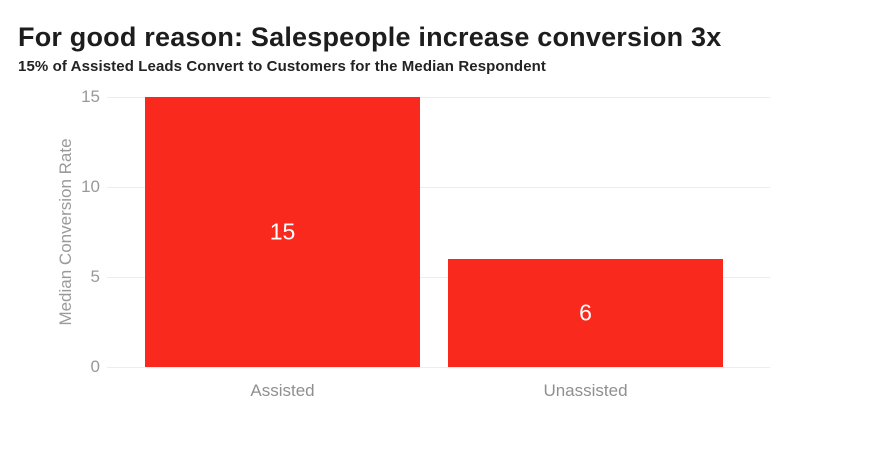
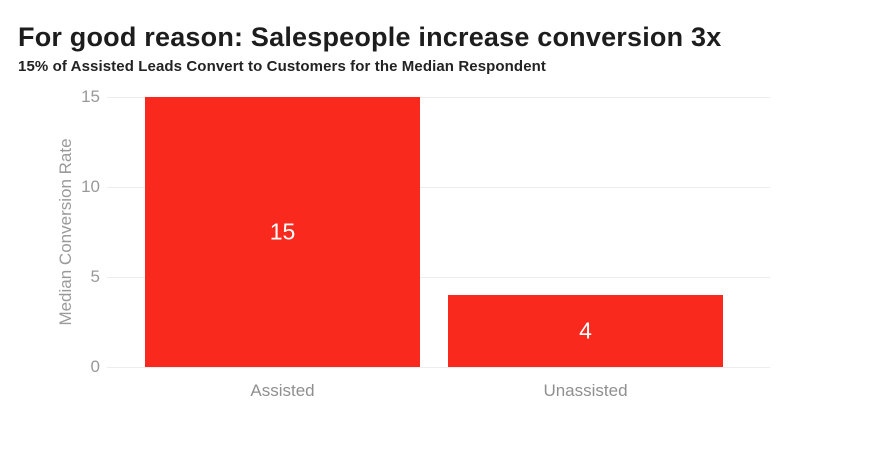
Unassisted: 6 -> 4
